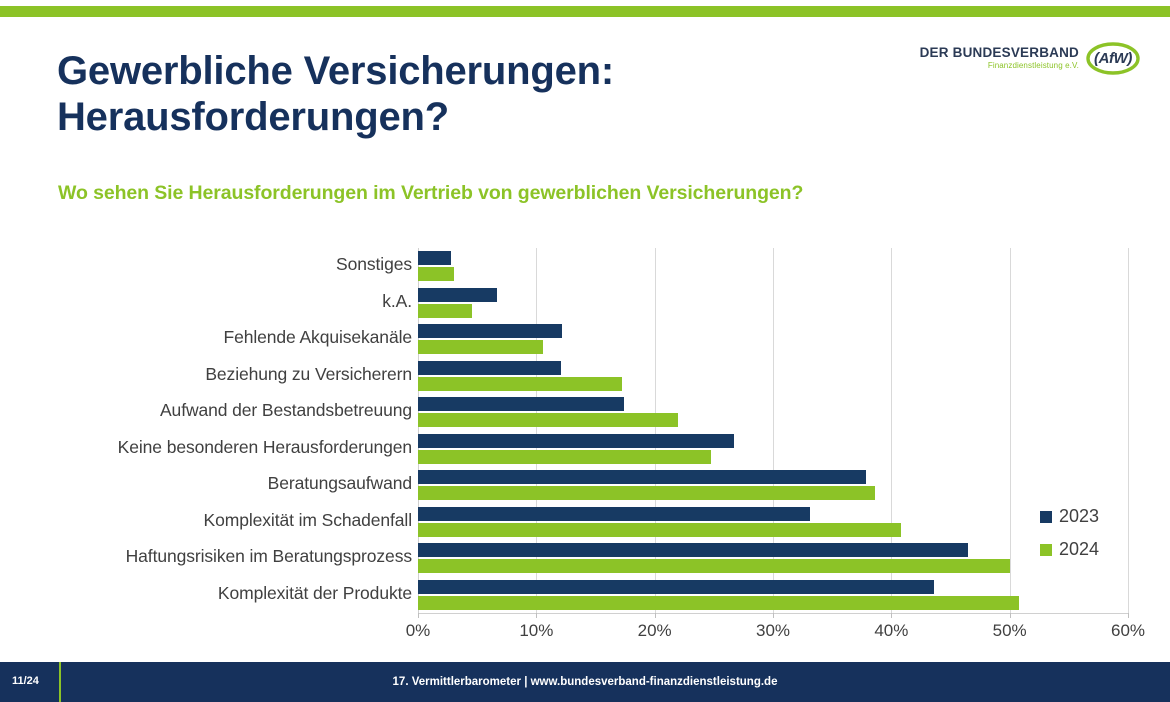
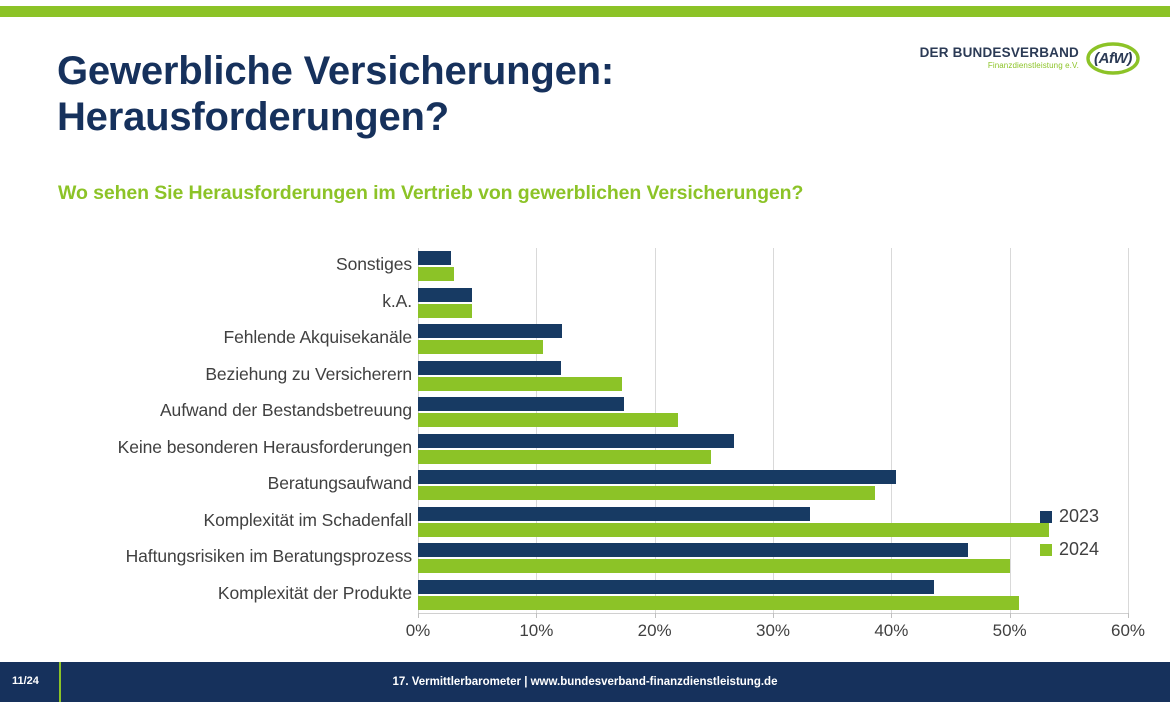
2023/k.A.: 6.7% -> 4.6%
2023/Beratungsaufwand: 37.9% -> 40.4%
2024/Komplexität im Schadenfall: 40.8% -> 53.3%
